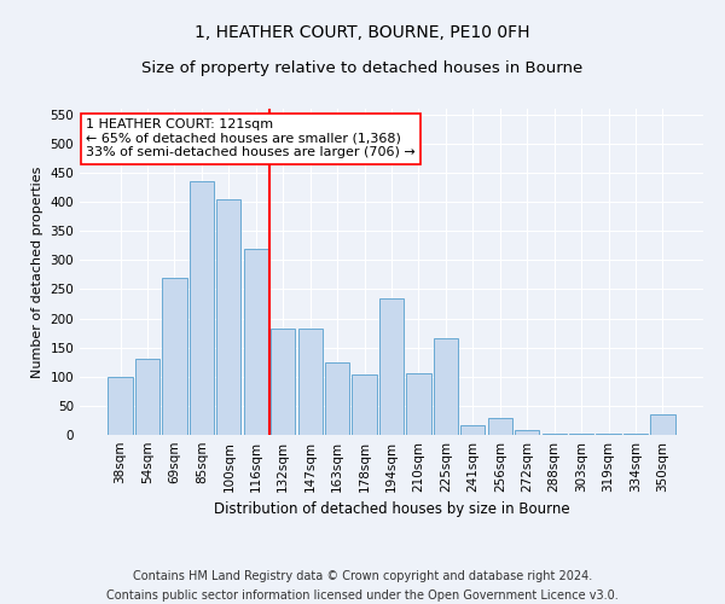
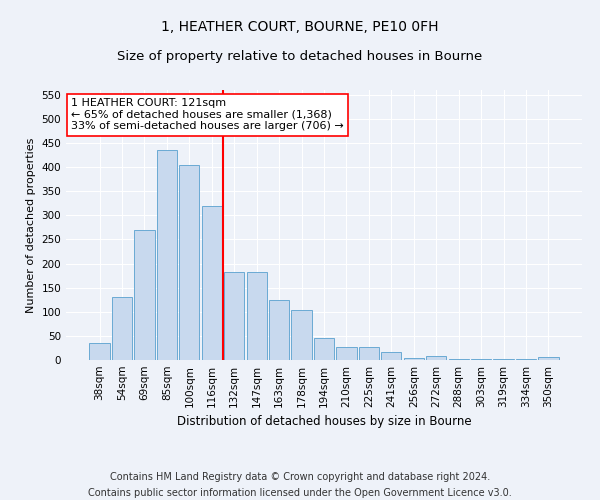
38sqm: 100 -> 35
194sqm: 235 -> 45
210sqm: 105 -> 28
225sqm: 165 -> 28
256sqm: 30 -> 5
350sqm: 35 -> 7
